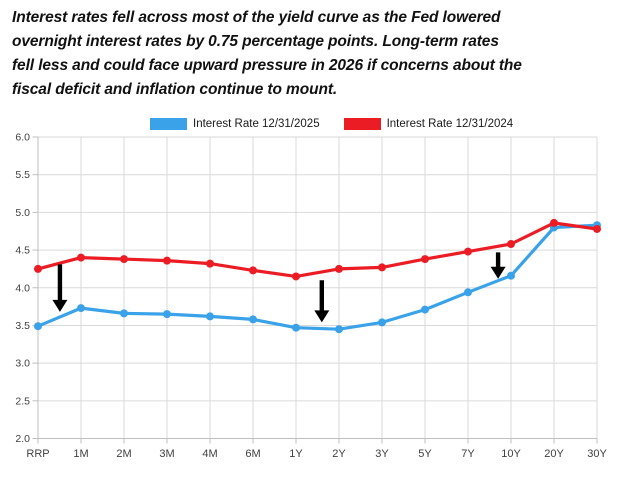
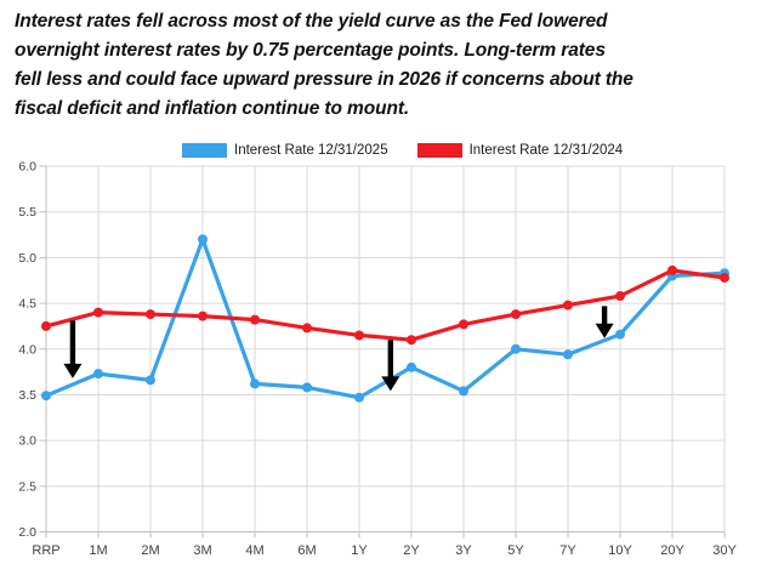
Interest Rate 12/31/2025/3M: 3.6 -> 5.2
Interest Rate 12/31/2025/2Y: 3.5 -> 3.8
Interest Rate 12/31/2024/2Y: 4.2 -> 4.1
Interest Rate 12/31/2025/5Y: 3.7 -> 4.0
